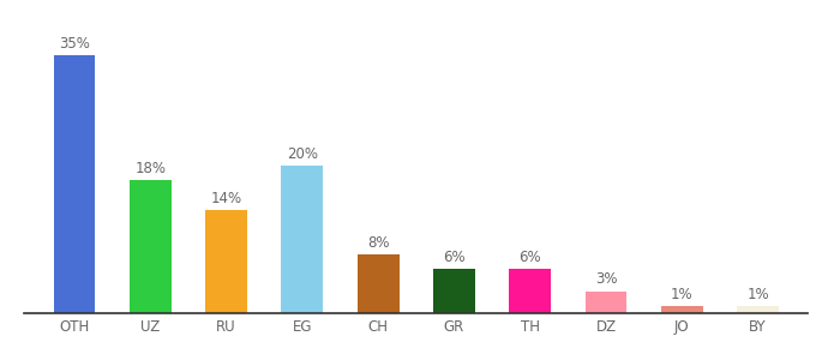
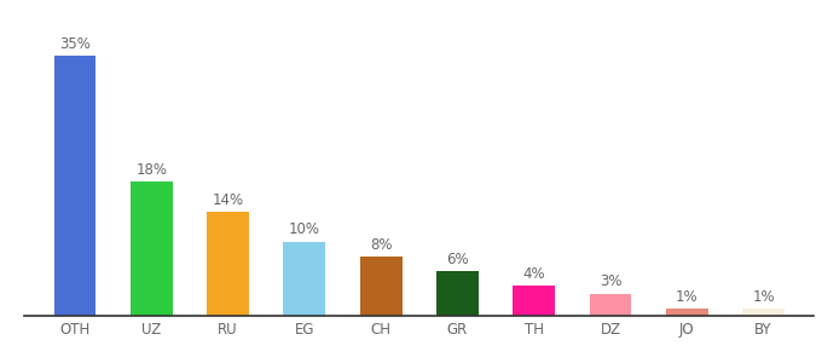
EG: 20% -> 10%
TH: 6% -> 4%
